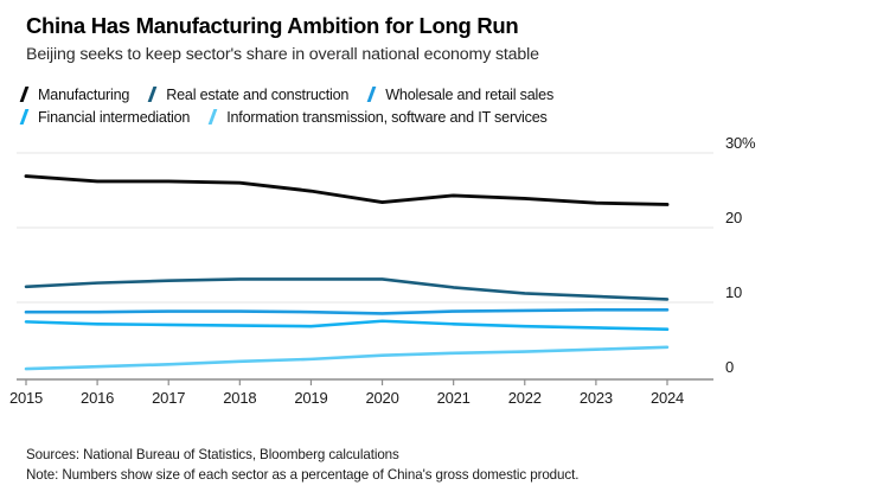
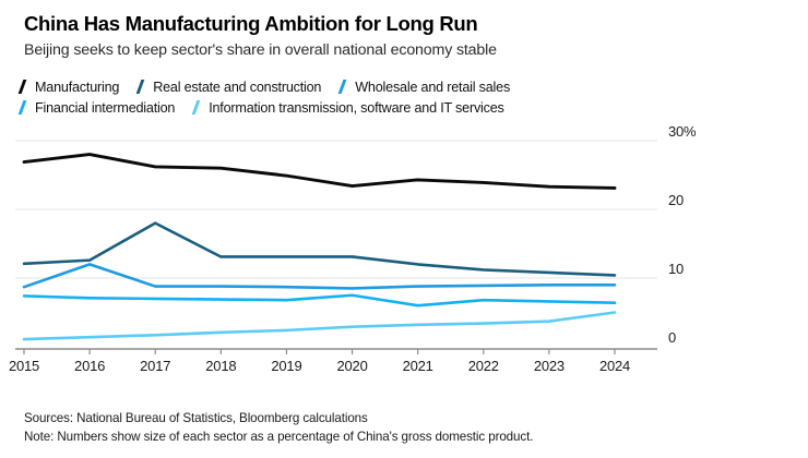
Manufacturing/2016: 26% -> 28%
Wholesale and retail sales/2016: 9% -> 12%
Real estate and construction/2017: 13% -> 18%
Financial intermediation/2021: 7% -> 6%
Information transmission, software and IT services/2024: 4% -> 5%
